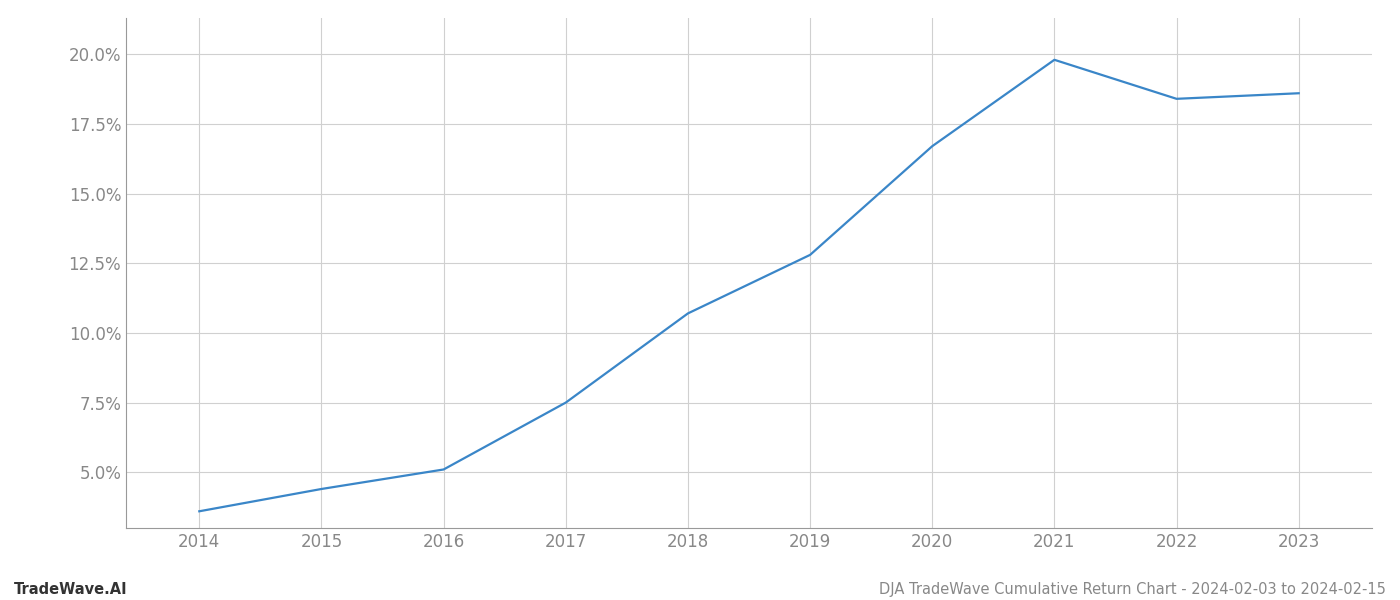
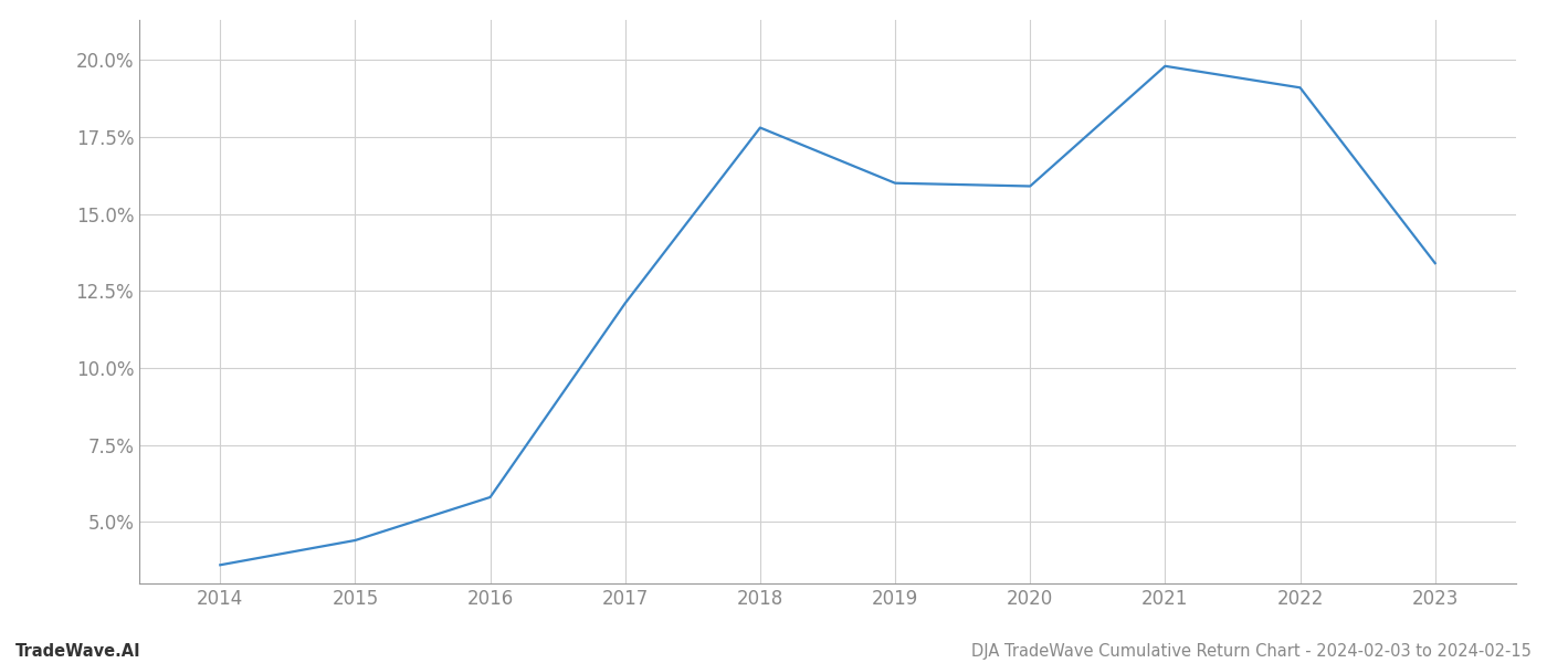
2016: 5.1% -> 5.8%
2017: 7.5% -> 12.1%
2018: 10.7% -> 17.8%
2019: 12.8% -> 16.0%
2020: 16.7% -> 15.9%
2022: 18.4% -> 19.1%
2023: 18.6% -> 13.4%
